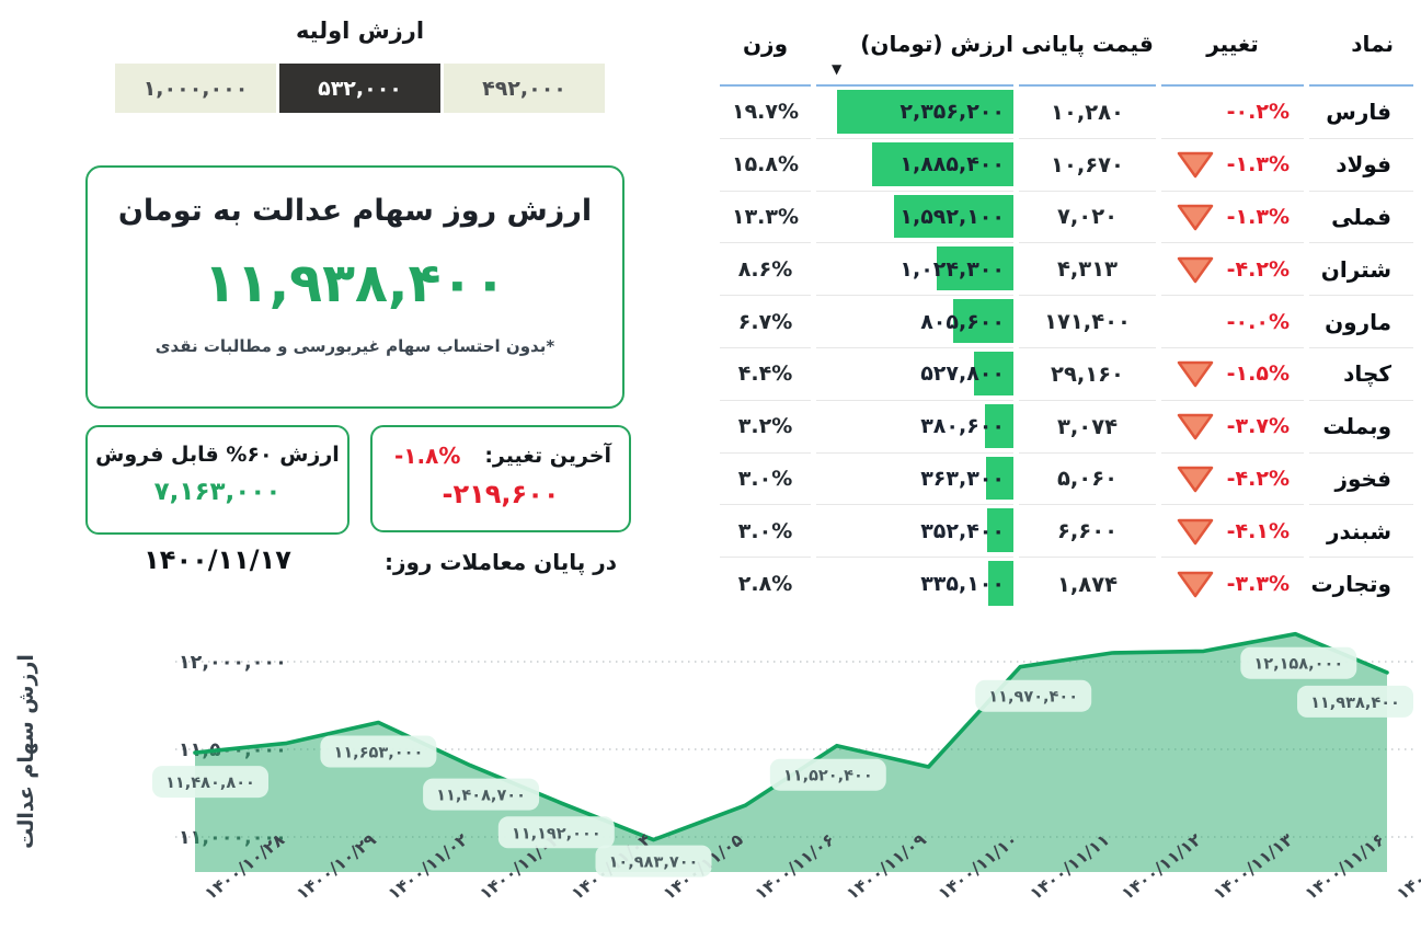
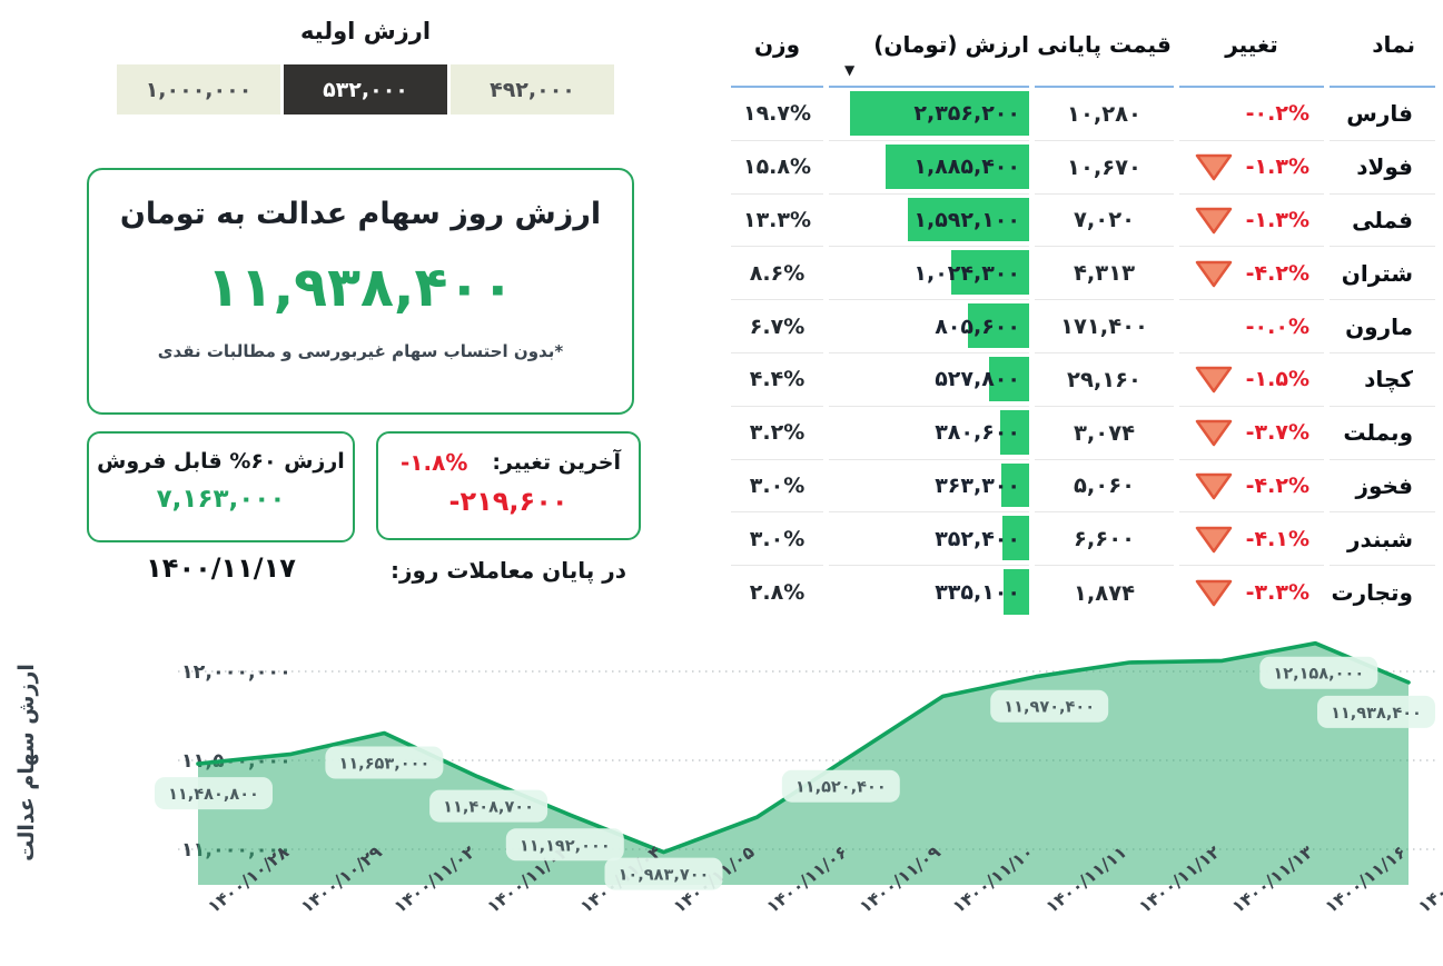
۱۴۰۰/۱۱/۱۰: 11400000 -> 11860000
